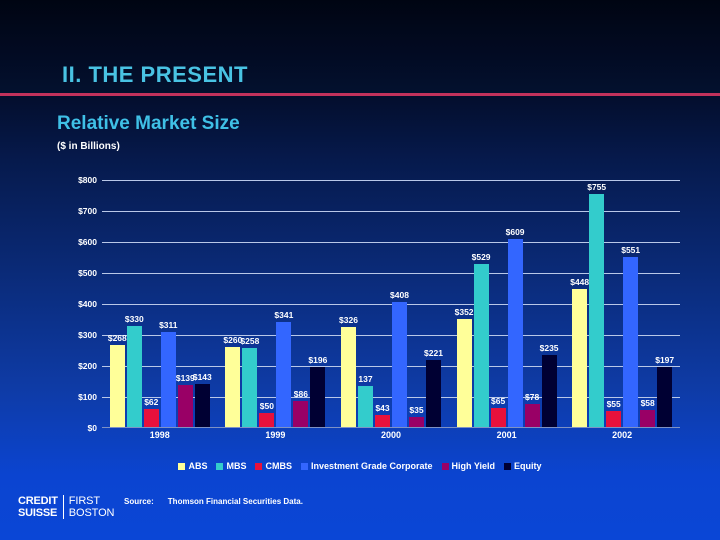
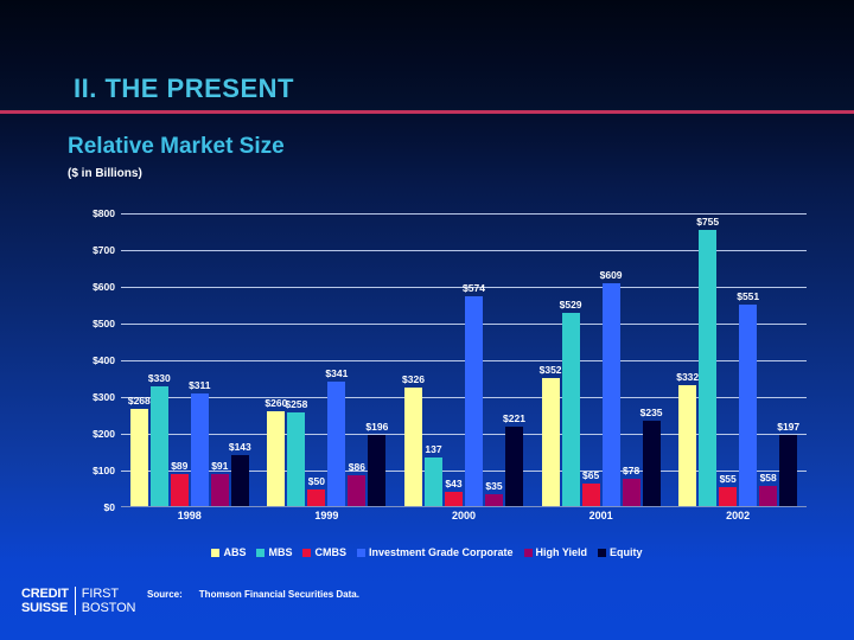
CMBS/1998: $62 -> $89
High Yield/1998: $139 -> $91
Investment Grade Corporate/2000: $408 -> $574
ABS/2002: $448 -> $332
